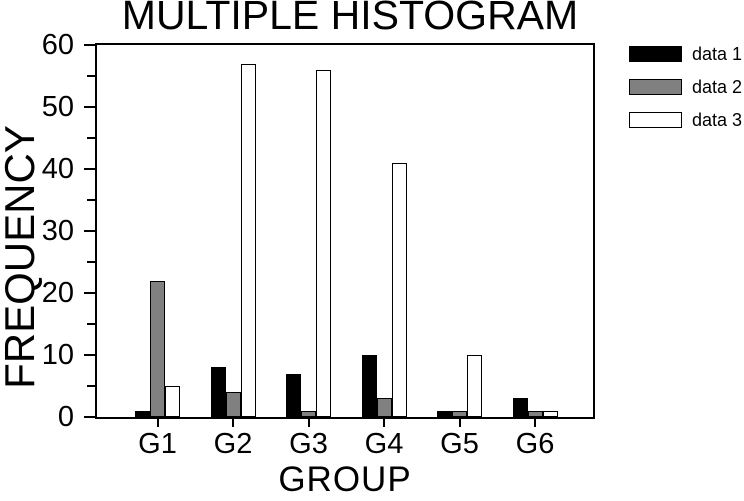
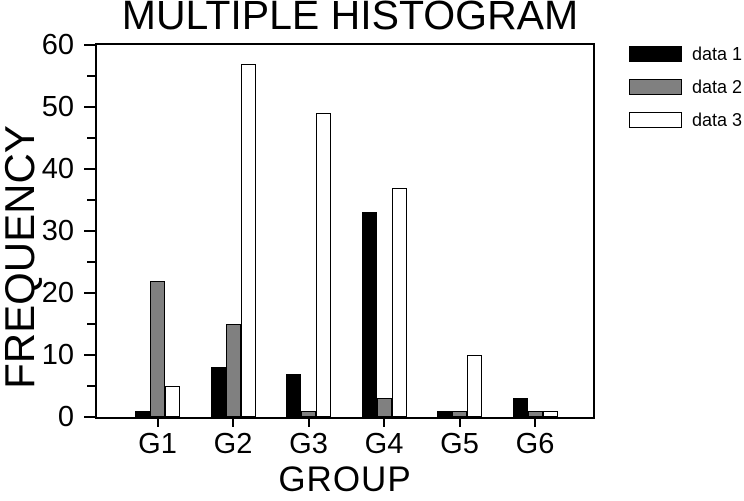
data 2/G2: 4 -> 15
data 3/G3: 56 -> 49
data 1/G4: 10 -> 33
data 3/G4: 41 -> 37
